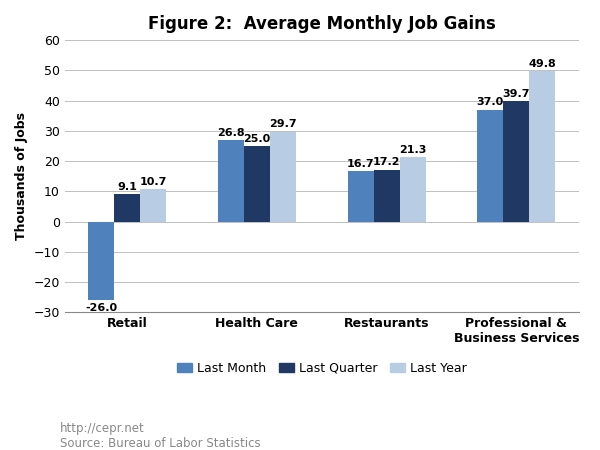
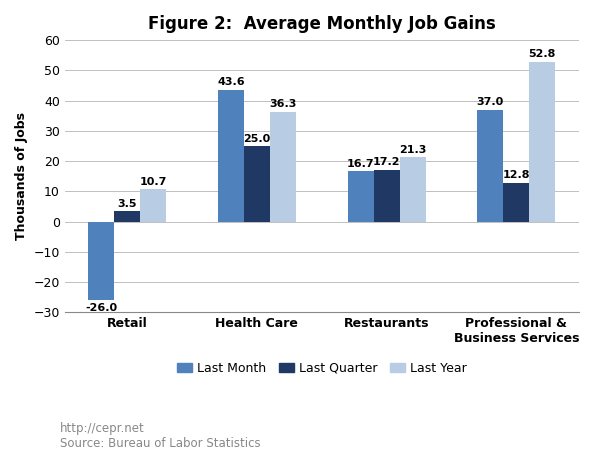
Last Quarter/Retail: 9.1 -> 3.5
Last Month/Health Care: 26.8 -> 43.6
Last Year/Health Care: 29.7 -> 36.3
Last Quarter/Professional & Business Services: 39.7 -> 12.8
Last Year/Professional & Business Services: 49.8 -> 52.8
